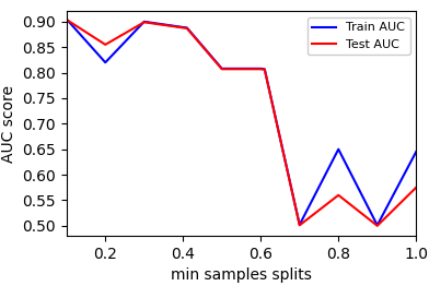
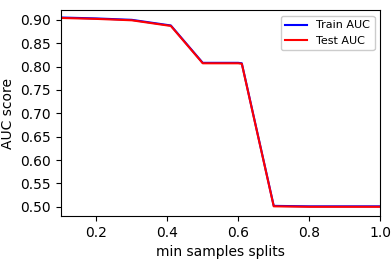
Train AUC/0.2: 0.820 -> 0.903
Test AUC/0.2: 0.855 -> 0.902
Train AUC/0.8: 0.650 -> 0.501
Test AUC/0.8: 0.560 -> 0.500
Train AUC/1.0: 0.645 -> 0.501
Test AUC/1.0: 0.575 -> 0.500
